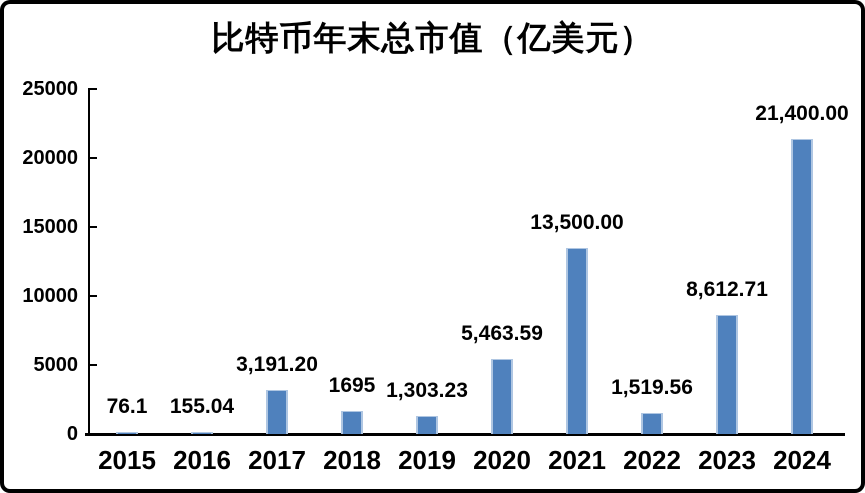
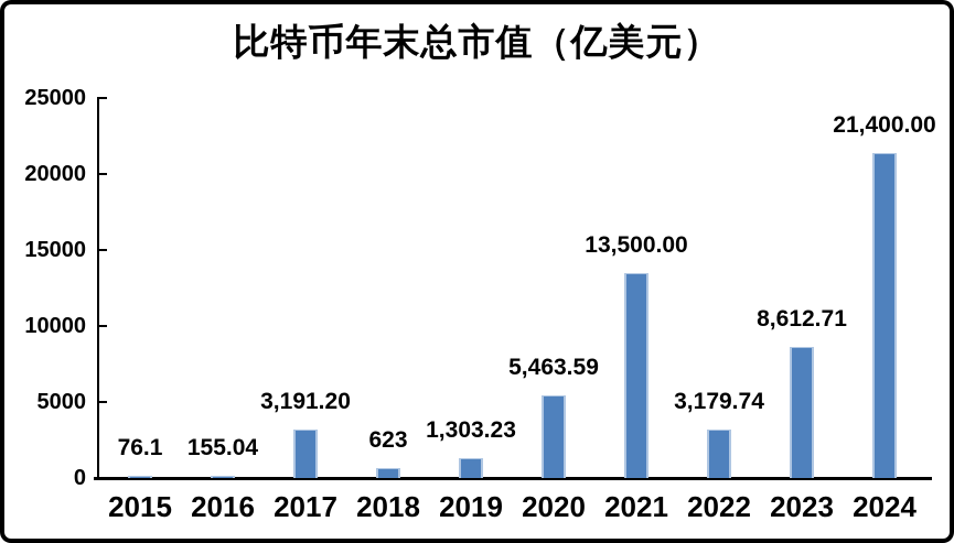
2018: 1695 -> 623
2022: 1,519.56 -> 3,179.74
